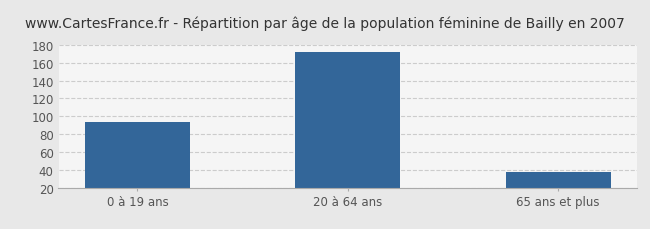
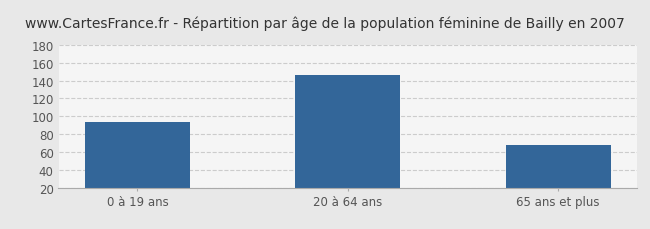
20 à 64 ans: 172 -> 146
65 ans et plus: 38 -> 68
